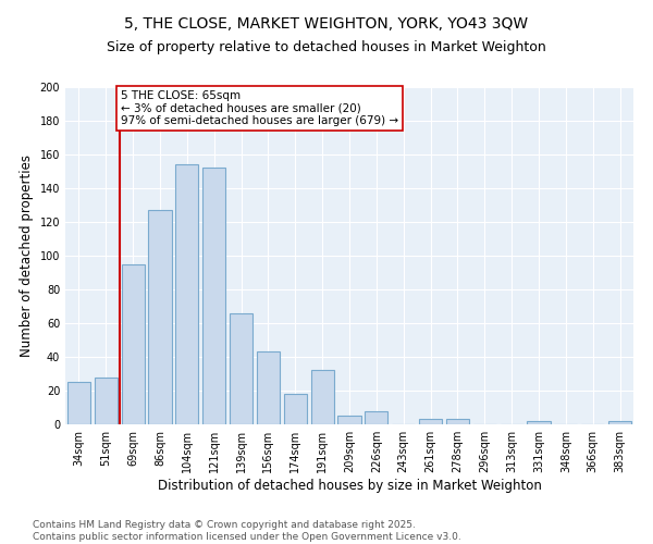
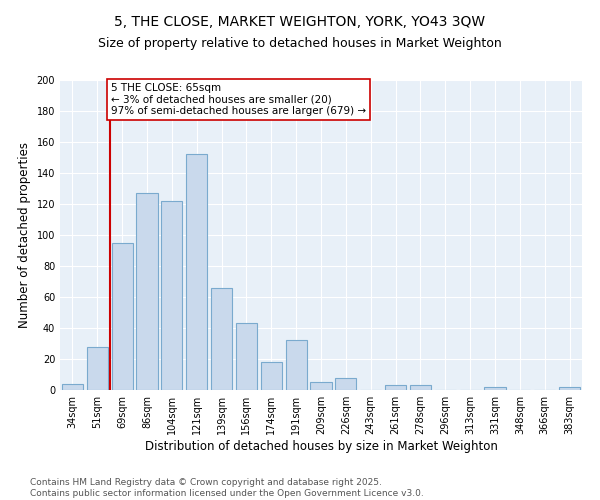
34sqm: 25 -> 4
104sqm: 154 -> 122
